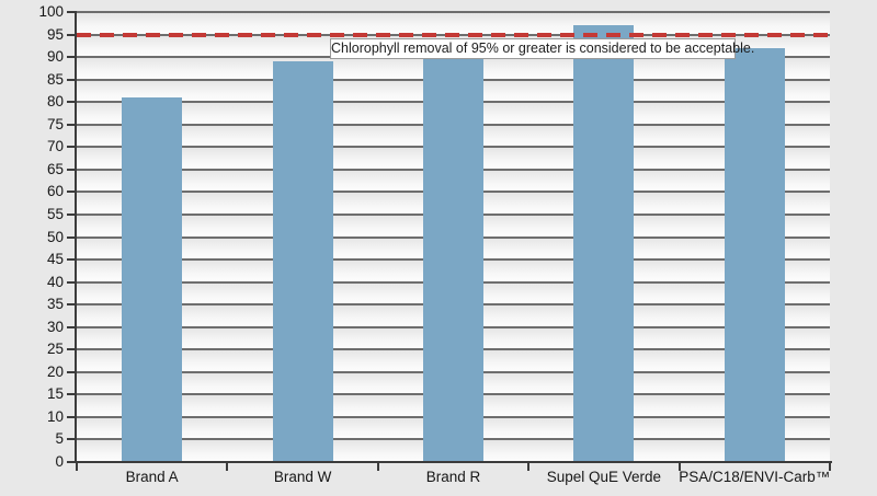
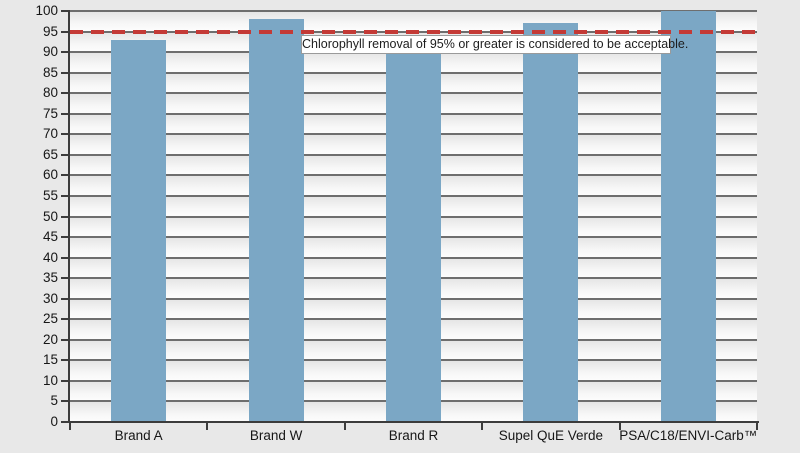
Brand A: 81 -> 93
Brand W: 89 -> 98
PSA/C18/ENVI-Carb™: 92 -> 100
